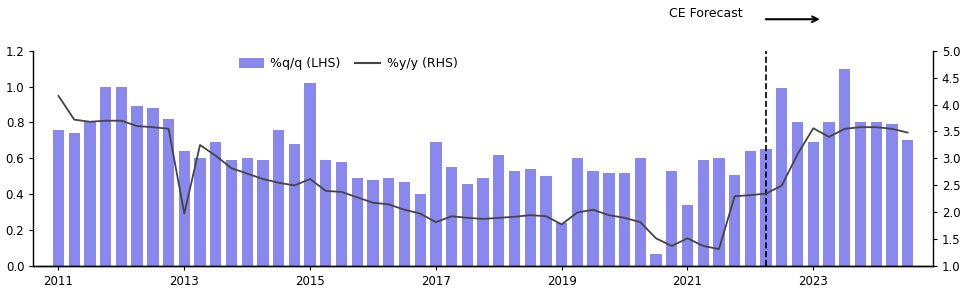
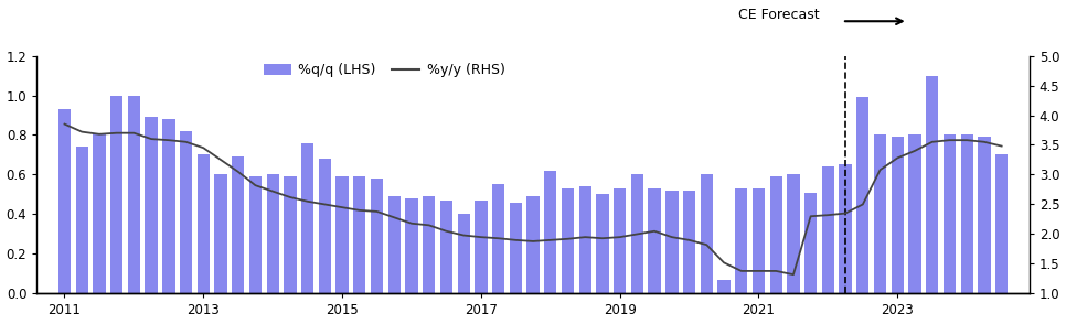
%q/q (LHS)/2011: 0.76 -> 0.93
%y/y (RHS)/2011: 4.16 -> 3.85
%q/q (LHS)/2013: 0.64 -> 0.70
%y/y (RHS)/2013: 1.98 -> 3.45
%q/q (LHS)/2015: 1.02 -> 0.59
%y/y (RHS)/2015: 2.62 -> 2.45
%q/q (LHS)/2017: 0.69 -> 0.47
%y/y (RHS)/2017: 1.82 -> 1.95
%q/q (LHS)/2019: 0.24 -> 0.53
%y/y (RHS)/2019: 1.78 -> 1.95
%q/q (LHS)/2021: 0.34 -> 0.53
%y/y (RHS)/2021: 1.52 -> 1.38
%q/q (LHS)/2023: 0.69 -> 0.79
%y/y (RHS)/2023: 3.56 -> 3.28
